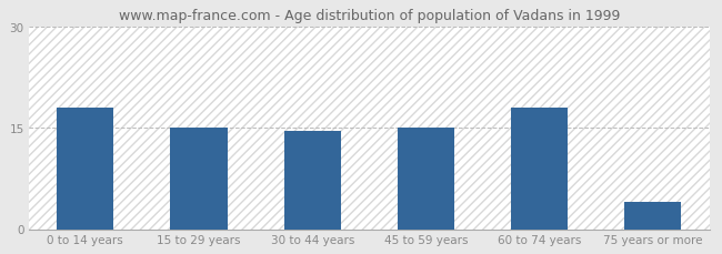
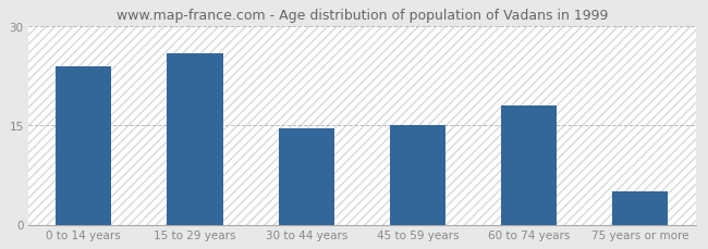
0 to 14 years: 18.0 -> 24.0
15 to 29 years: 15.0 -> 26.0
75 years or more: 4.0 -> 5.0
